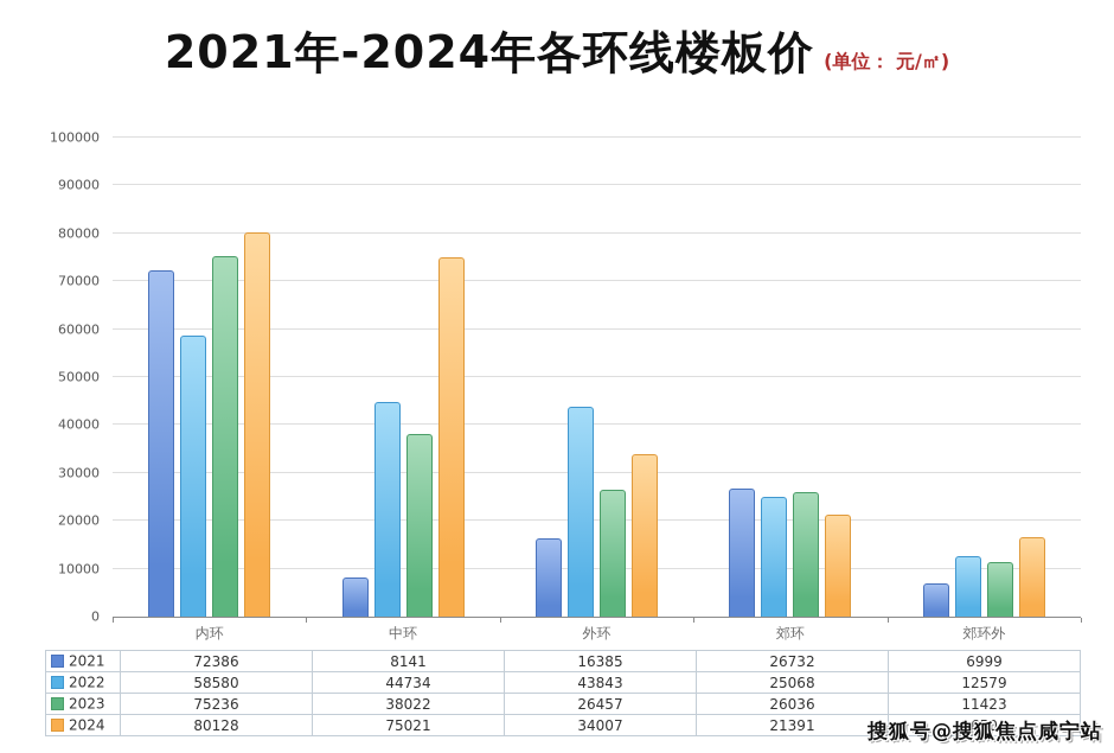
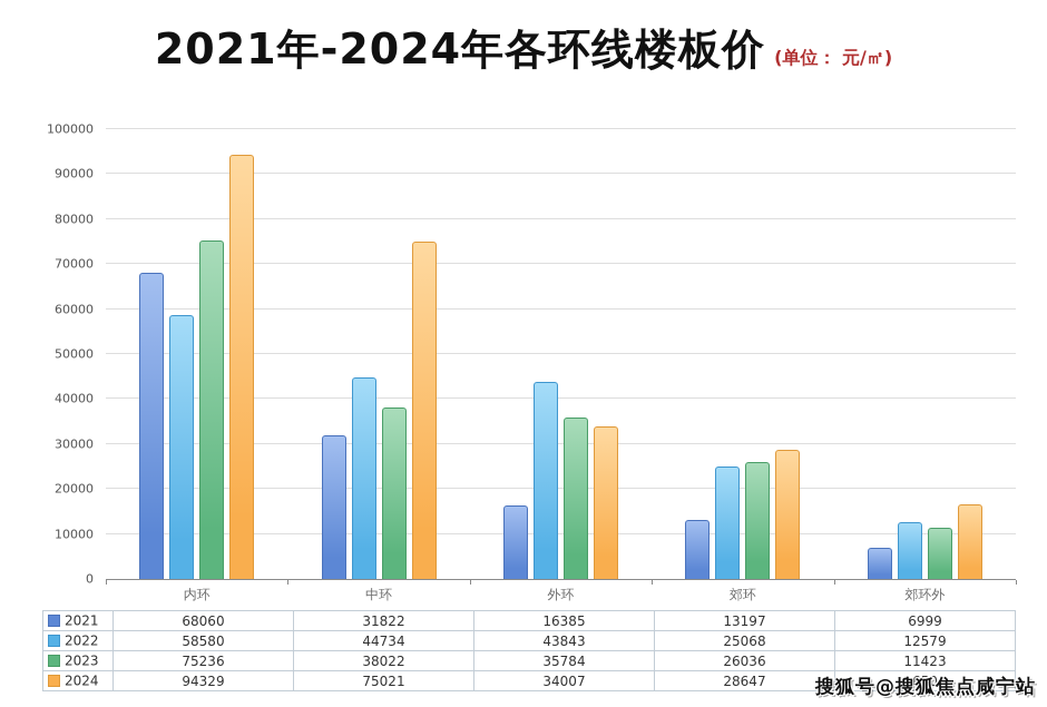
2021/内环: 72386 -> 68060
2024/内环: 80128 -> 94329
2021/中环: 8141 -> 31822
2023/外环: 26457 -> 35784
2021/郊环: 26732 -> 13197
2024/郊环: 21391 -> 28647
